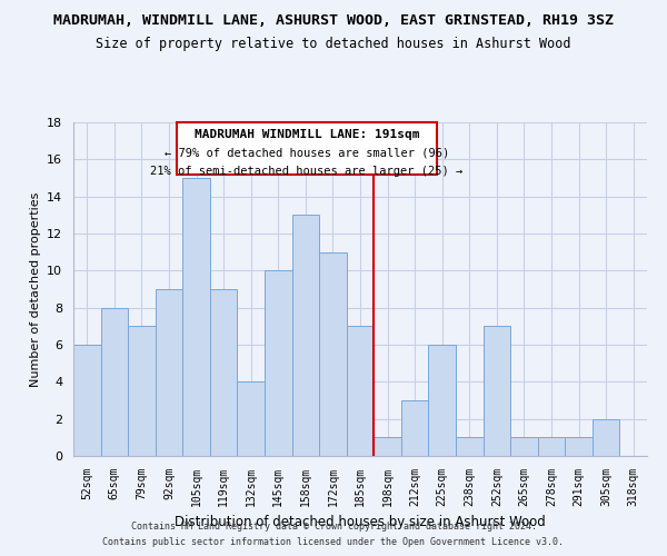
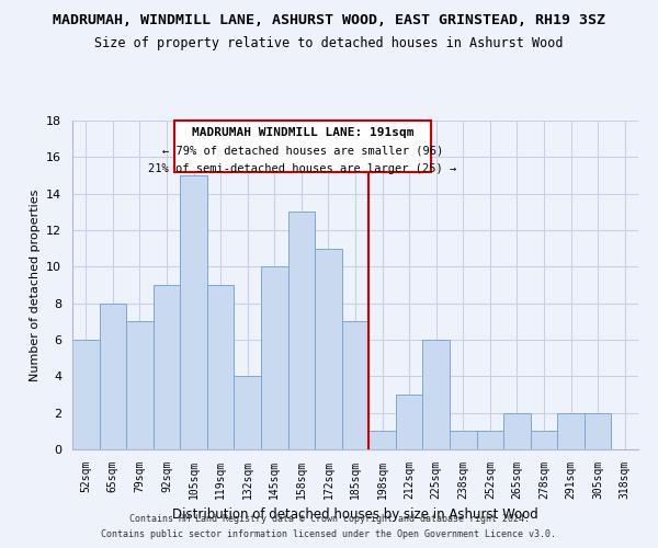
252sqm: 7 -> 1
265sqm: 1 -> 2
291sqm: 1 -> 2
